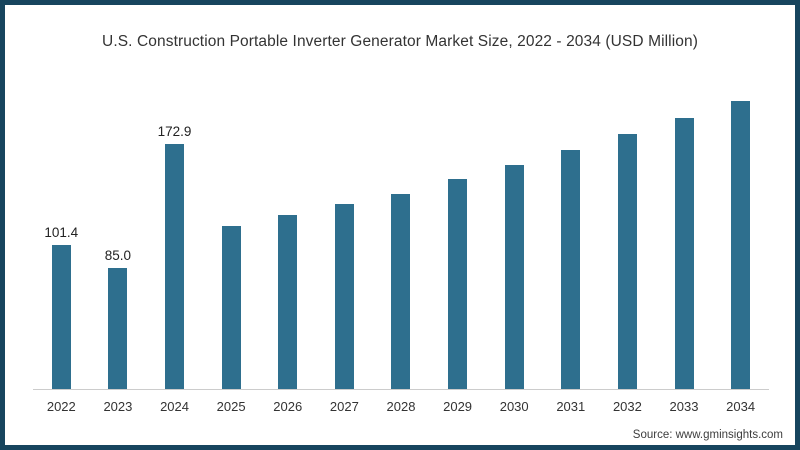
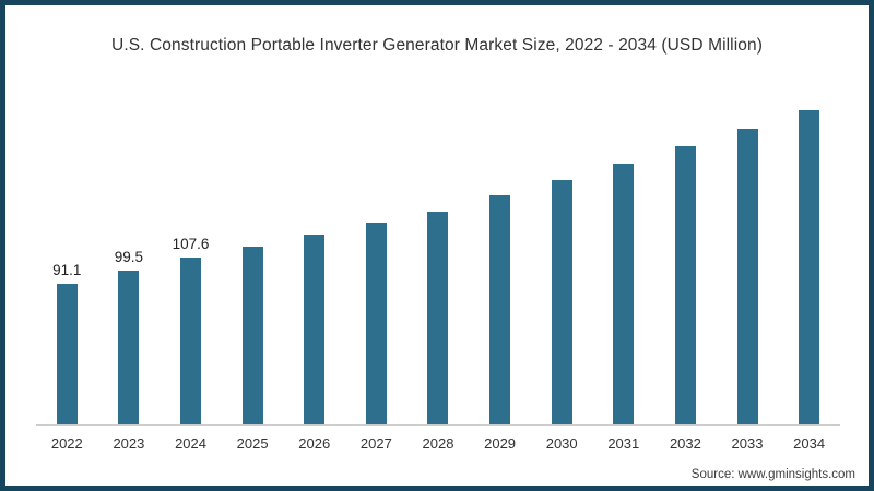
2022: 101.4 -> 91.1
2023: 85.0 -> 99.5
2024: 172.9 -> 107.6
